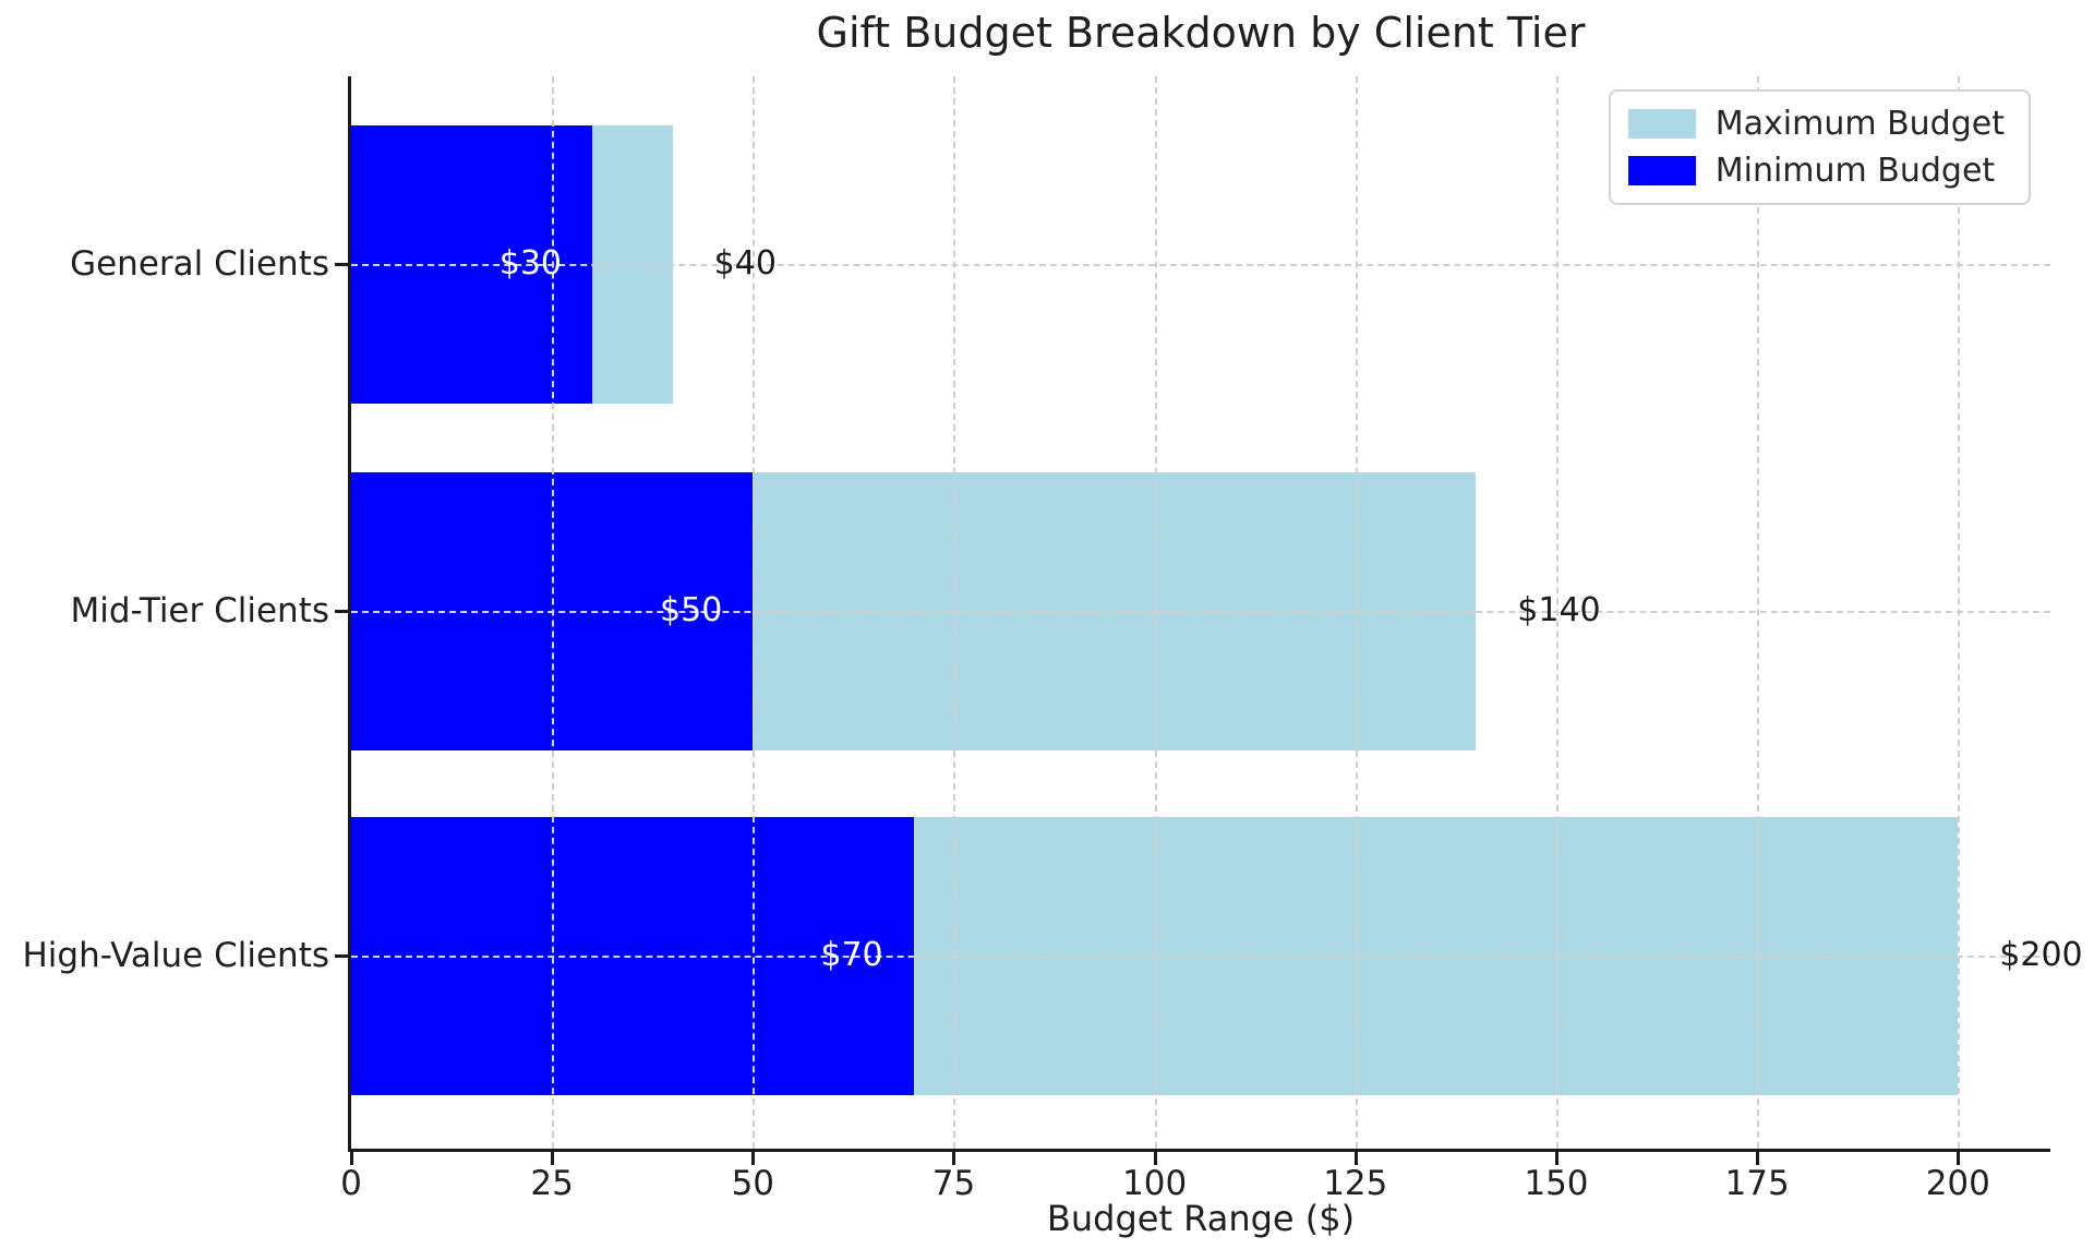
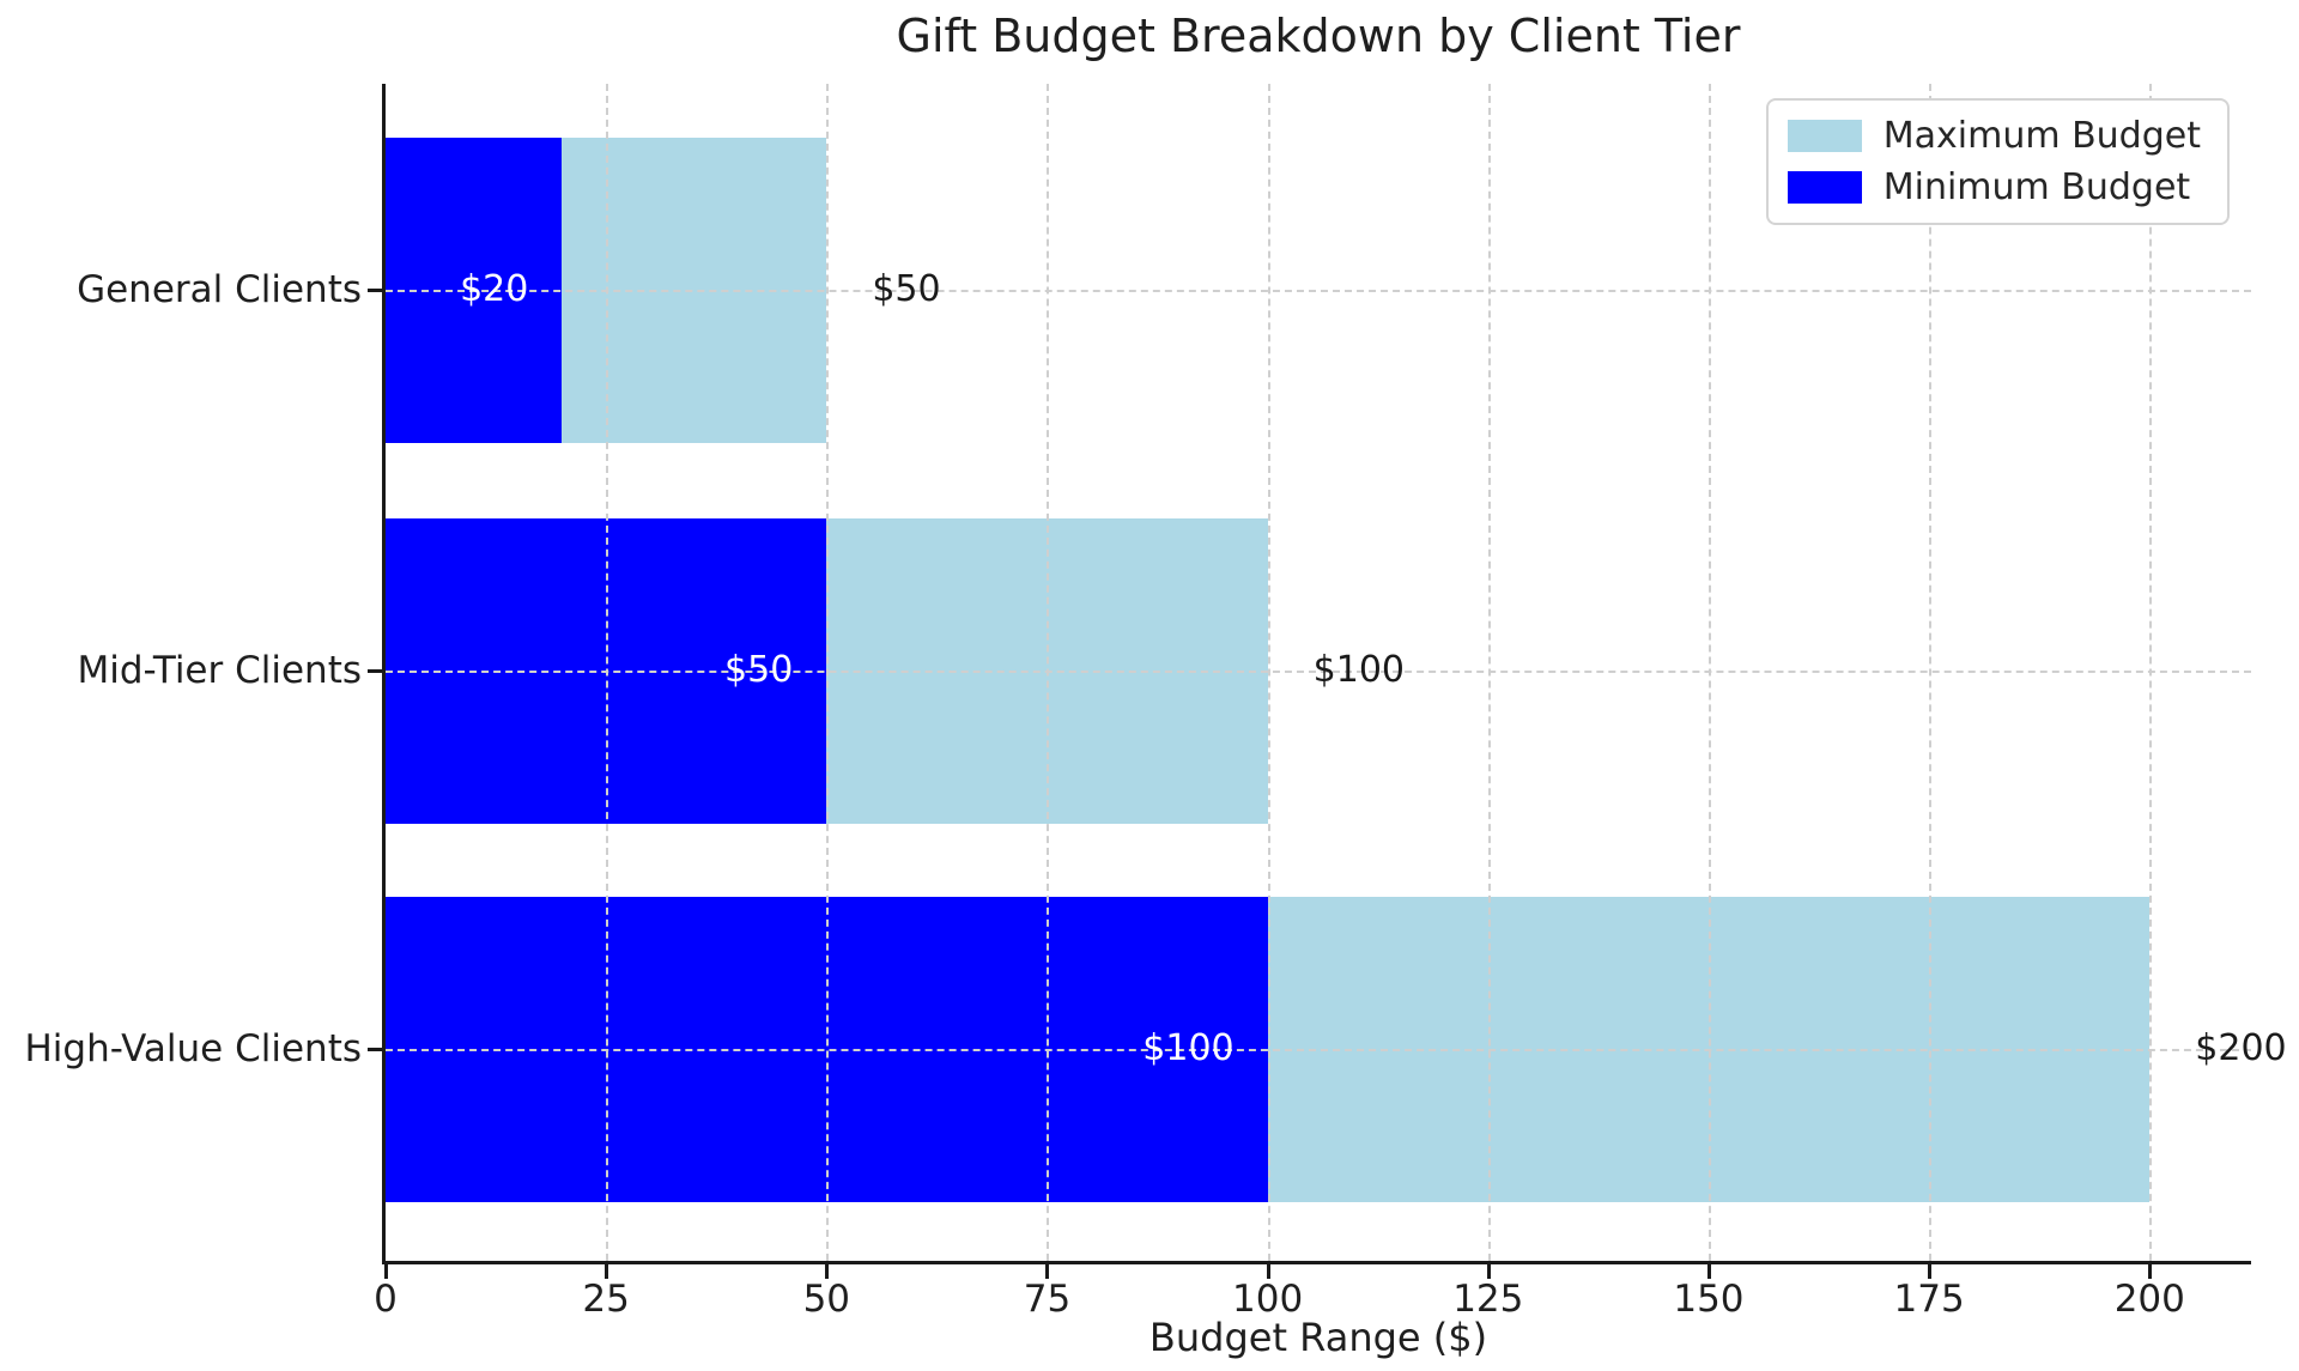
Maximum Budget/General Clients: $40 -> $50
Minimum Budget/General Clients: $30 -> $20
Maximum Budget/Mid-Tier Clients: $140 -> $100
Minimum Budget/High-Value Clients: $70 -> $100
